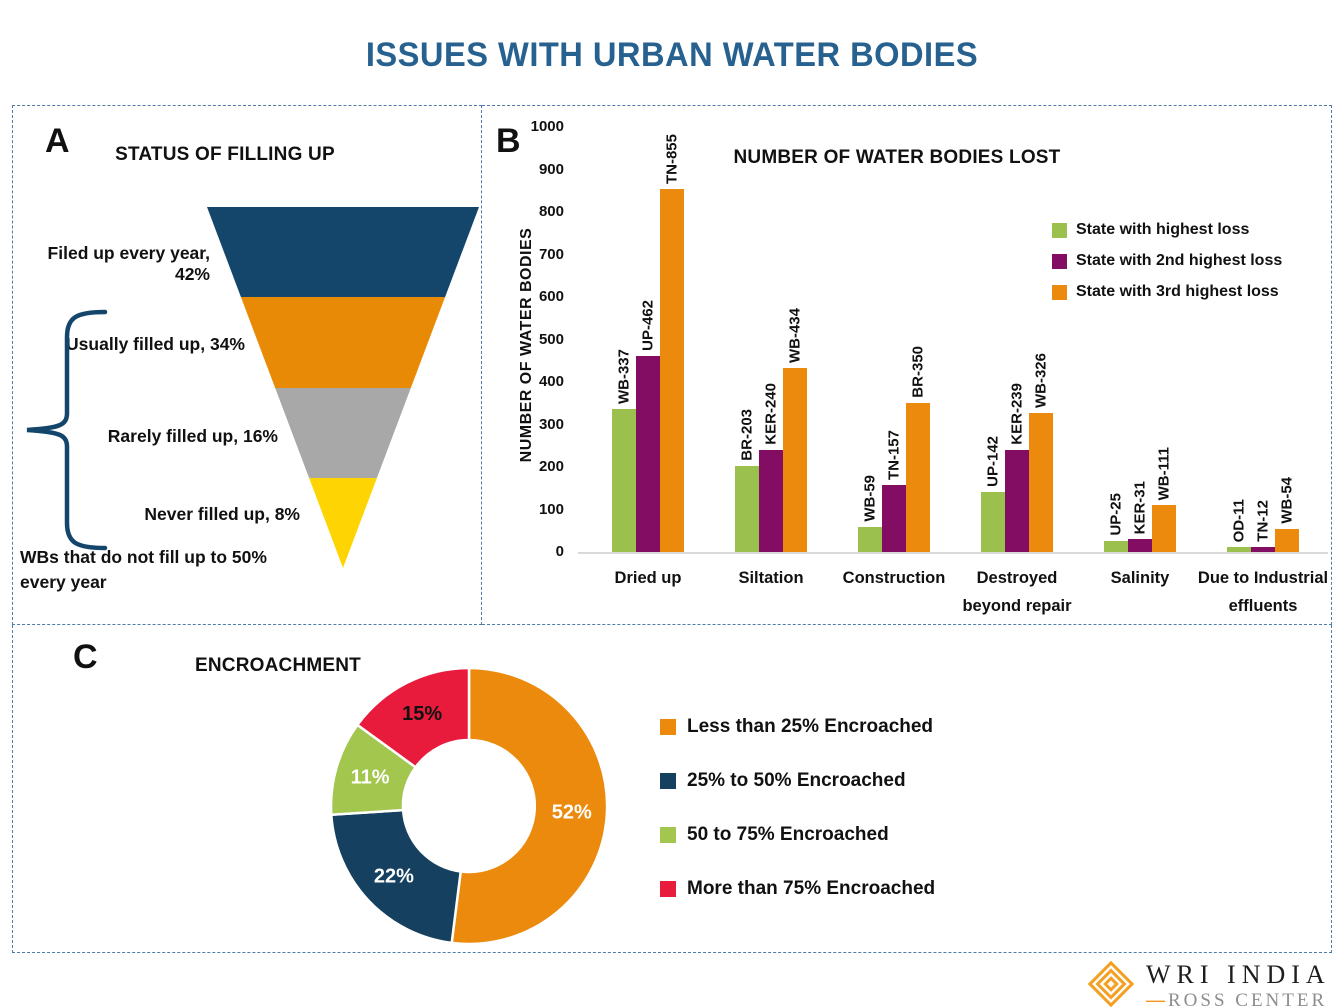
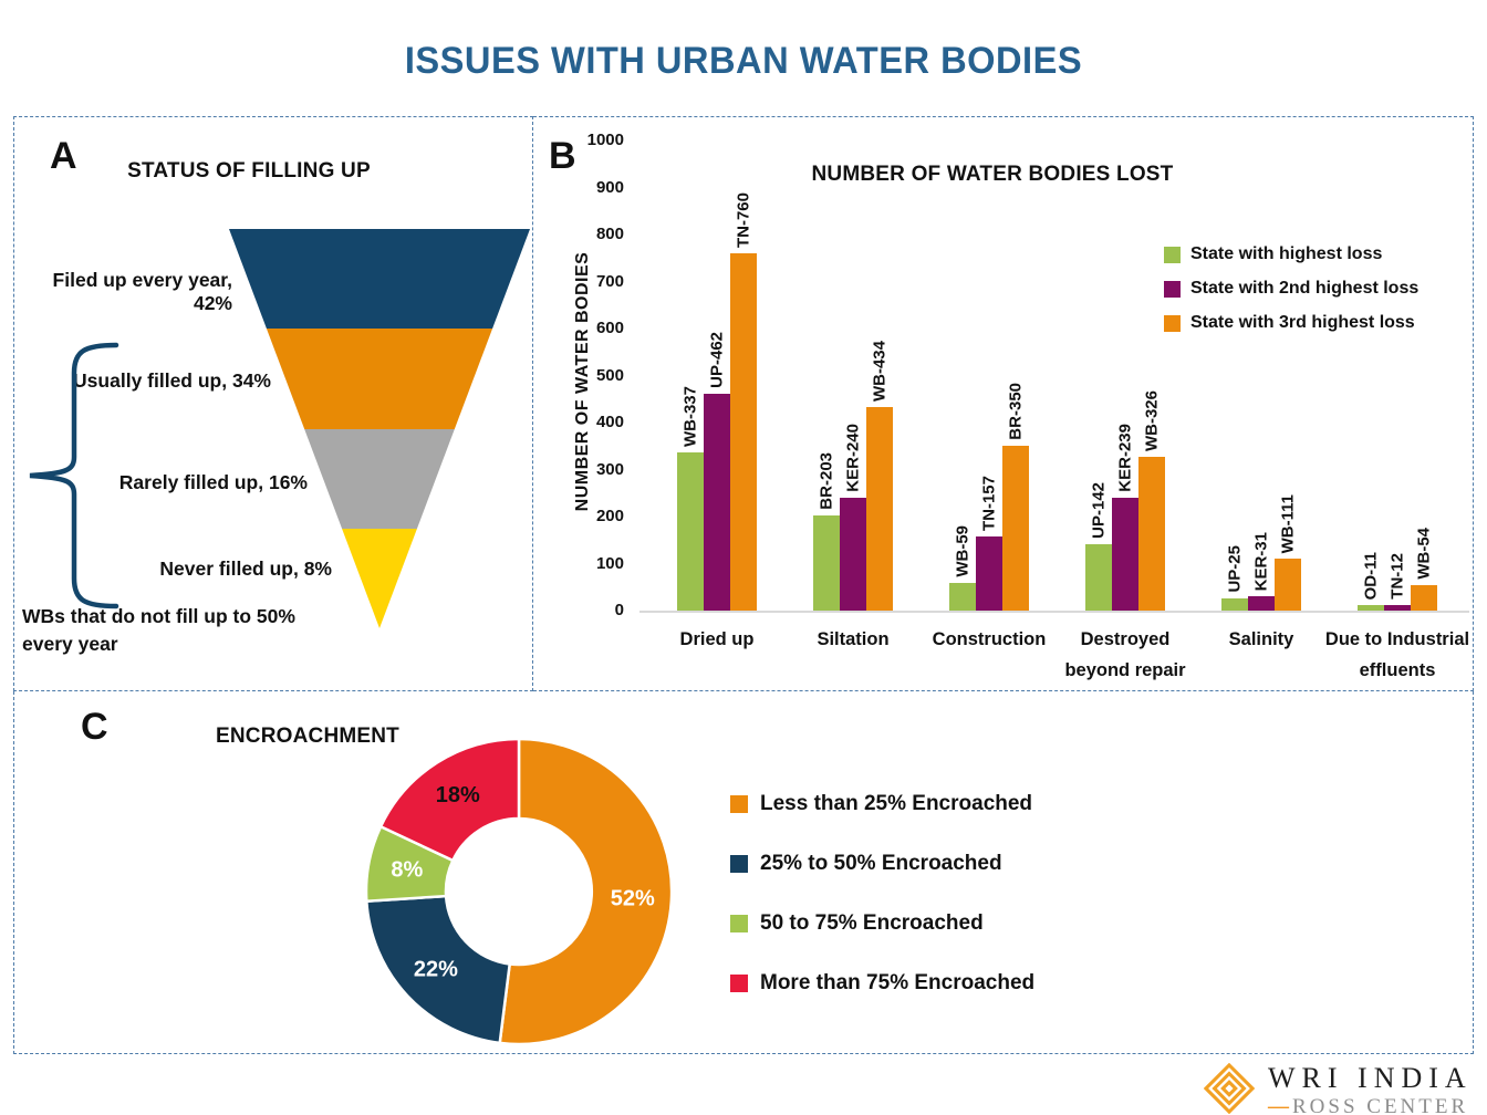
NUMBER OF WATER BODIES LOST/State with 3rd highest loss/Dried up: 855 -> 760
ENCROACHMENT/50 to 75% Encroached: 11% -> 8%
ENCROACHMENT/More than 75% Encroached: 15% -> 18%
